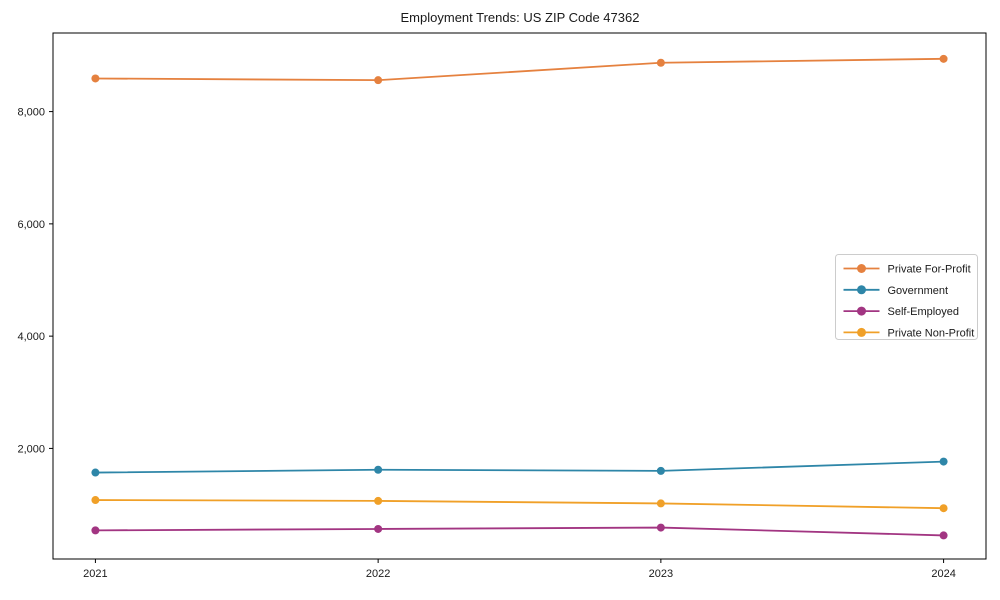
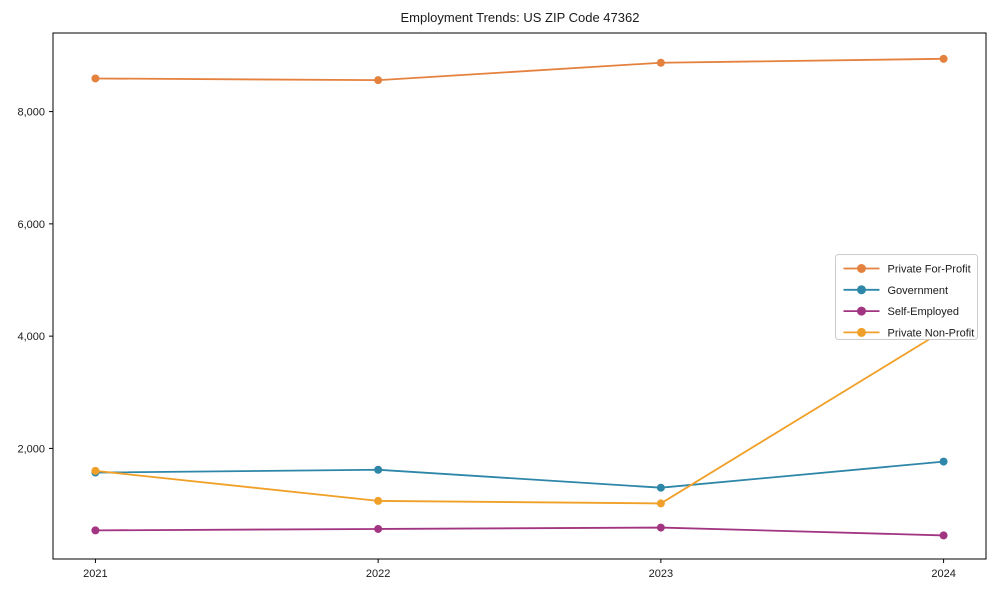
Private Non-Profit/2021: 1100 -> 1600
Government/2023: 1600 -> 1300
Private Non-Profit/2024: 900 -> 4100
